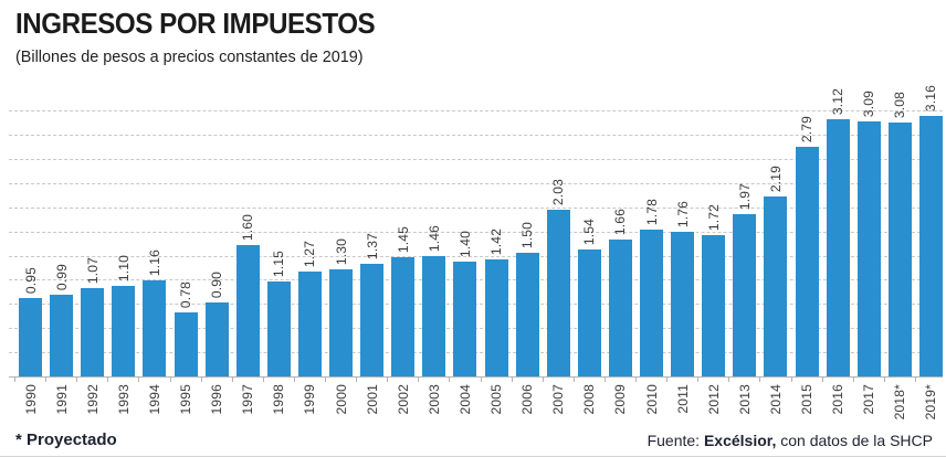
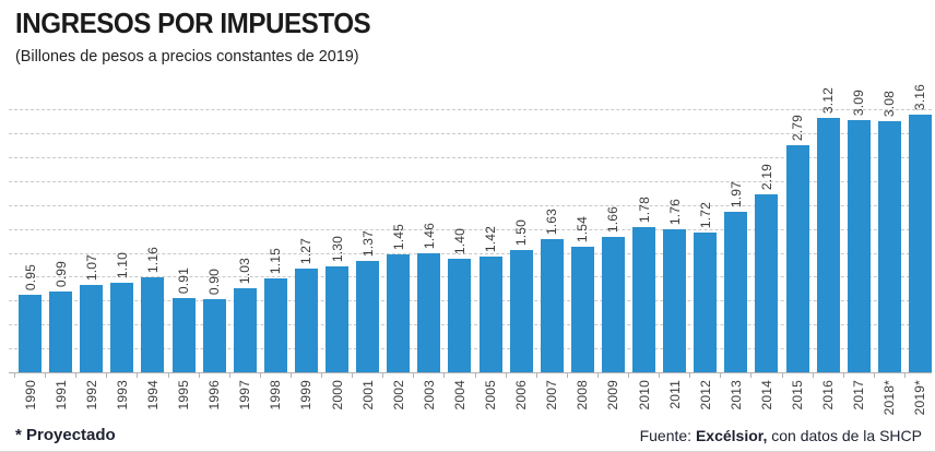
1995: 0.78 -> 0.91
1997: 1.60 -> 1.03
2007: 2.03 -> 1.63
